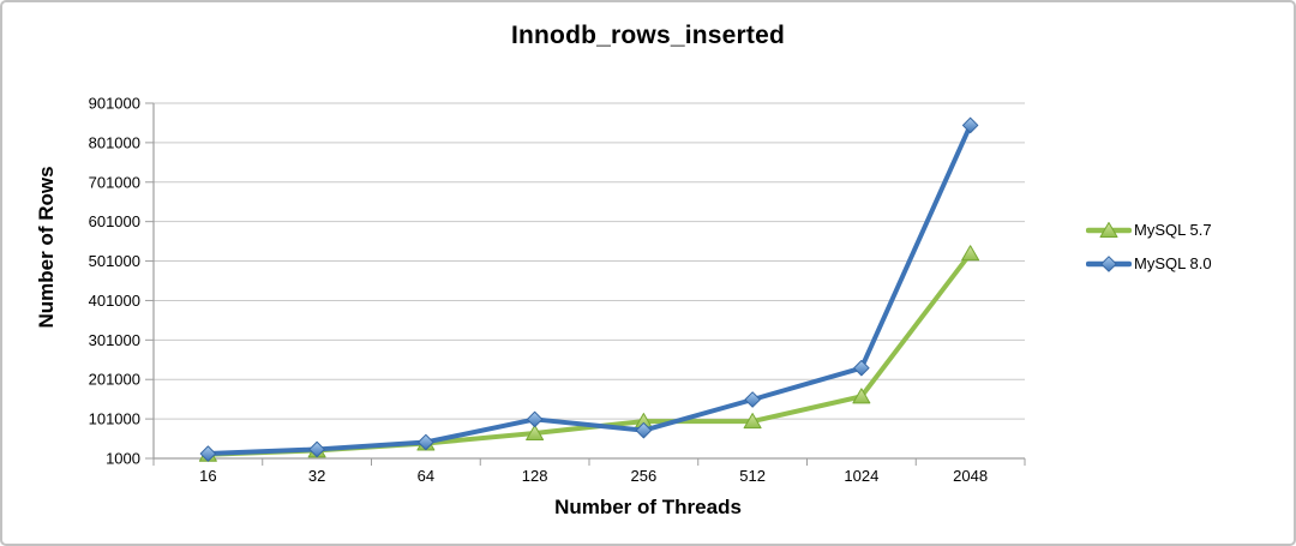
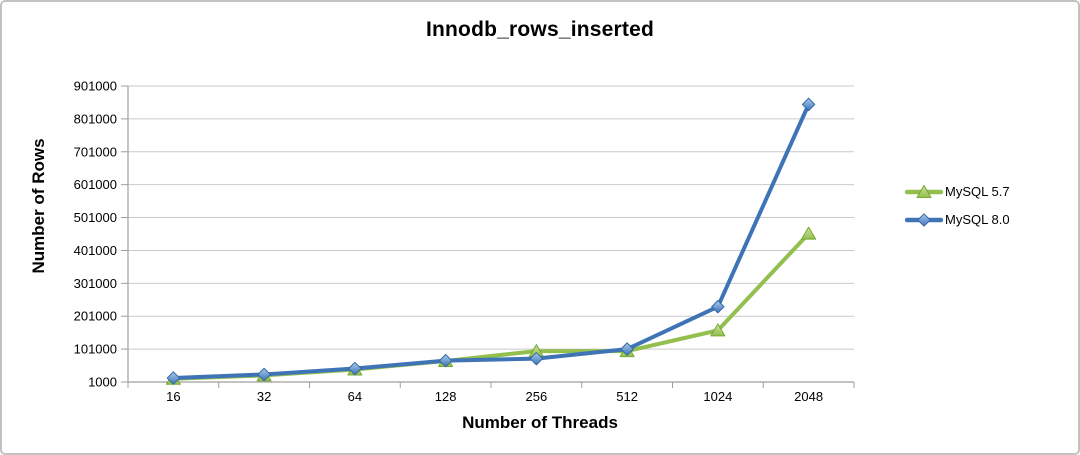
MySQL 8.0/128: 100000 -> 70000
MySQL 8.0/512: 150000 -> 100000
MySQL 5.7/2048: 520000 -> 450000
